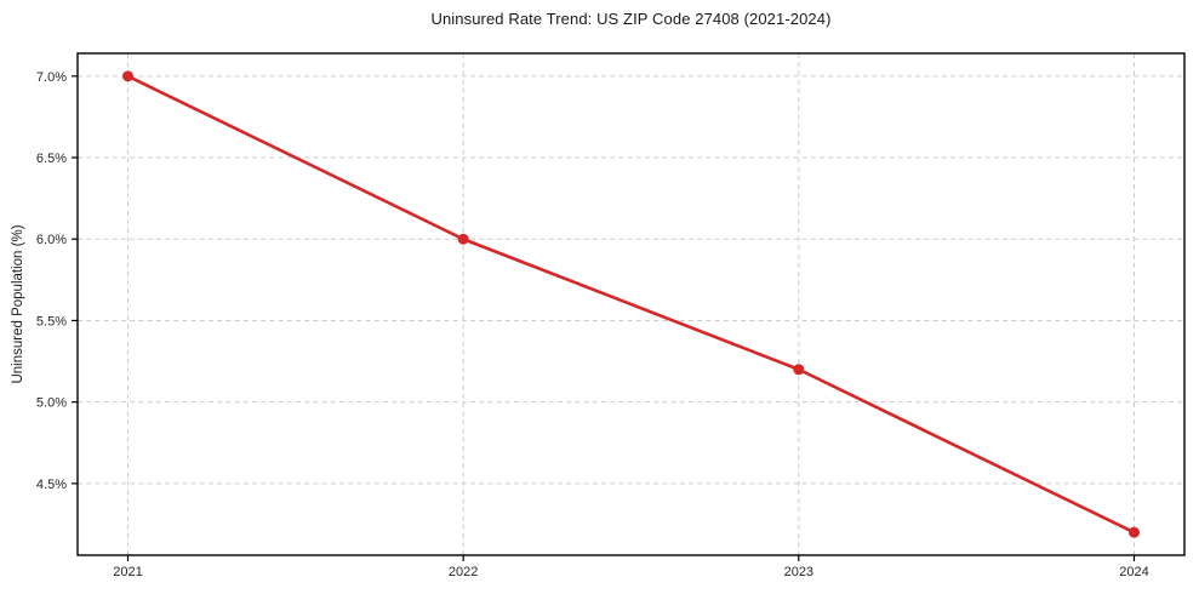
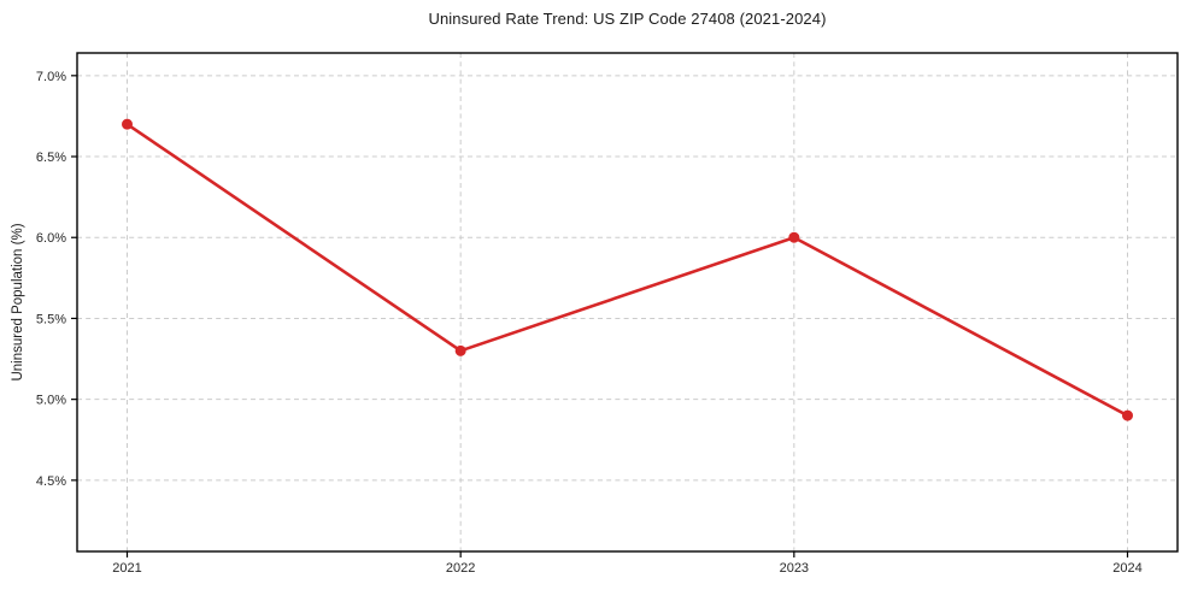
2021: 7.0% -> 6.7%
2022: 6.0% -> 5.3%
2023: 5.2% -> 6.0%
2024: 4.2% -> 4.9%
